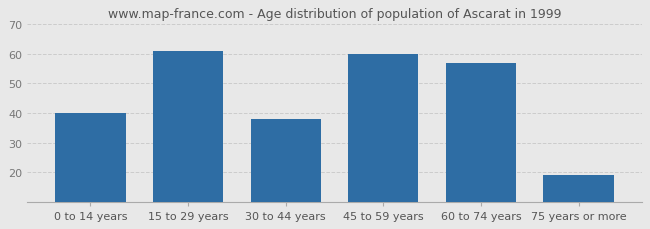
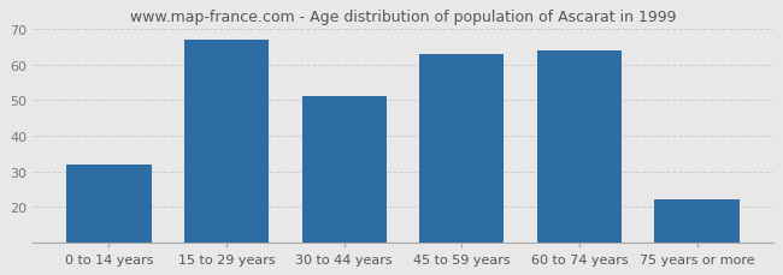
0 to 14 years: 40 -> 32
15 to 29 years: 61 -> 67
30 to 44 years: 38 -> 51
45 to 59 years: 60 -> 63
60 to 74 years: 57 -> 64
75 years or more: 19 -> 22
